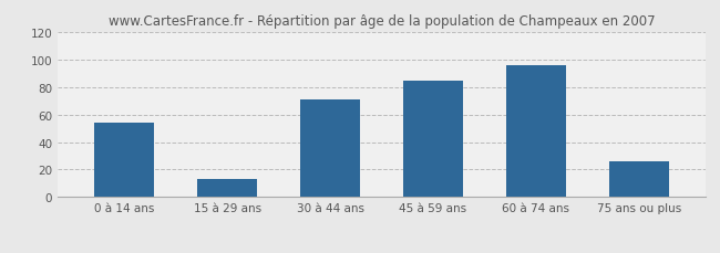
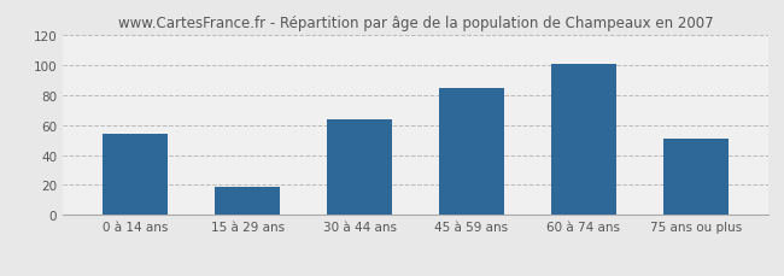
15 à 29 ans: 13 -> 19
30 à 44 ans: 71 -> 64
60 à 74 ans: 96 -> 101
75 ans ou plus: 26 -> 51
